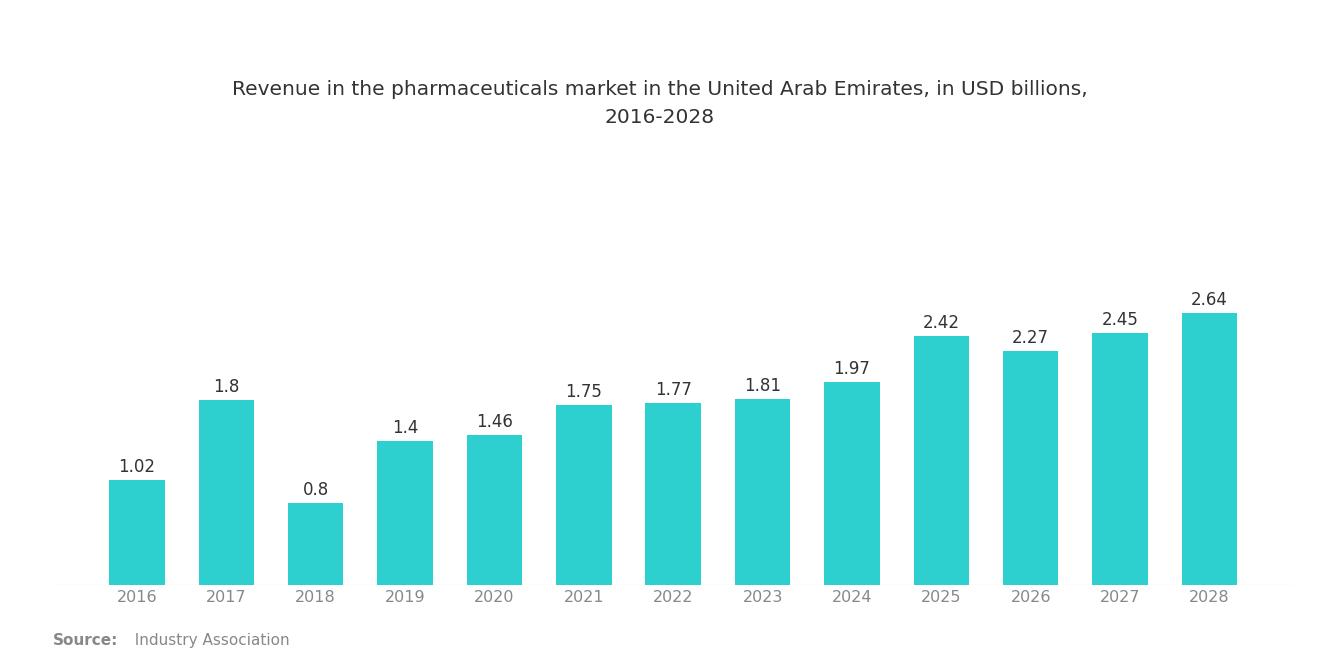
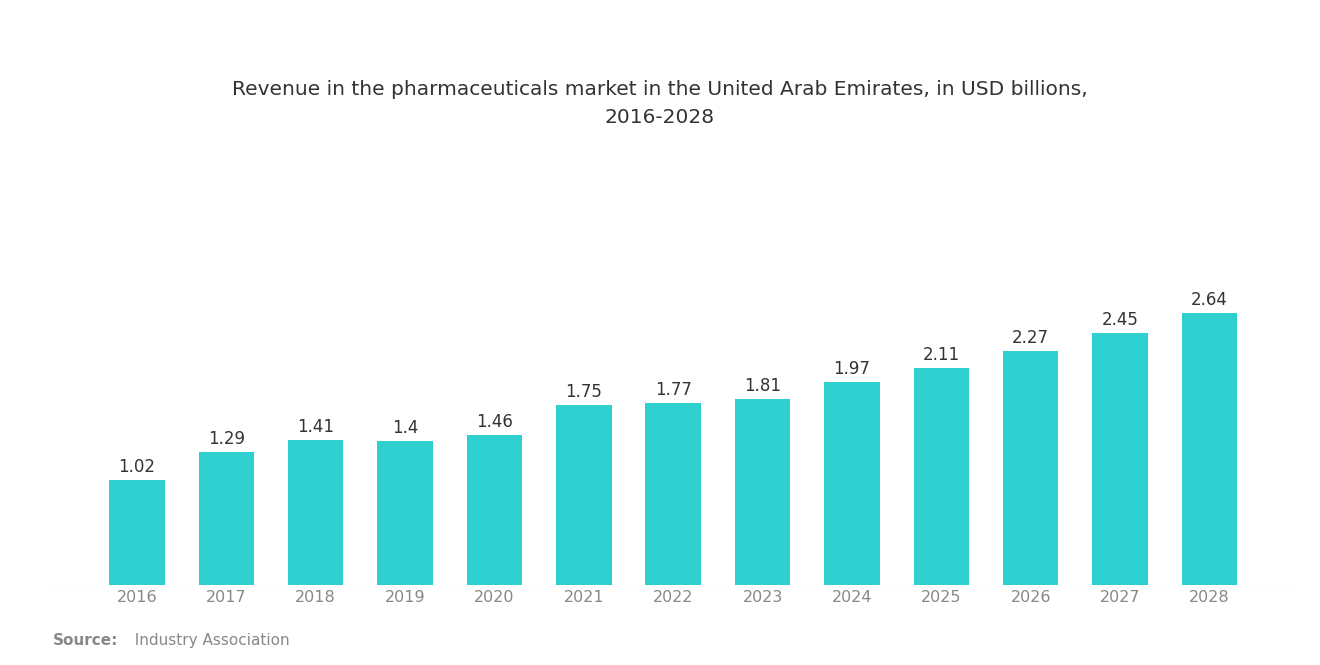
2017: 1.8 -> 1.29
2018: 0.8 -> 1.41
2025: 2.42 -> 2.11
